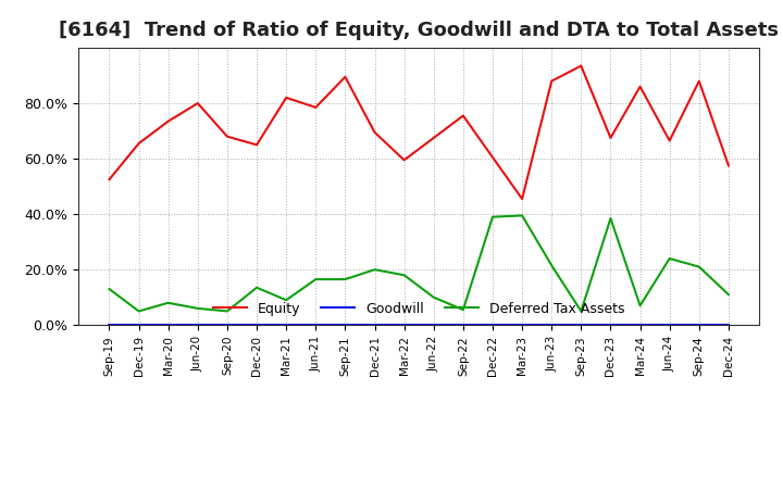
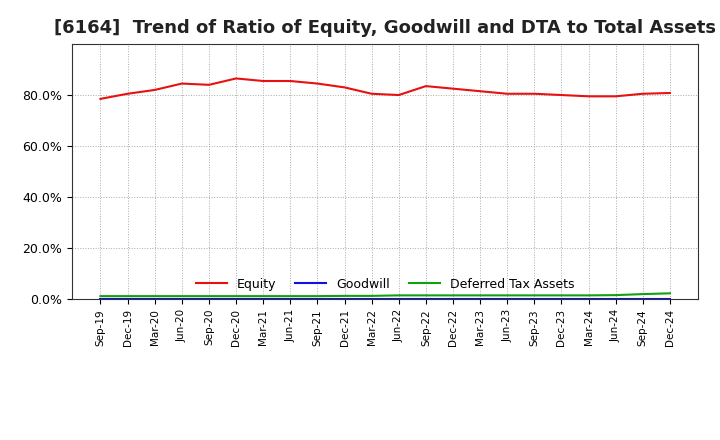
Equity/Sep-19: 52.5% -> 78.5%
Deferred Tax Assets/Sep-19: 13.0% -> 1.2%
Equity/Dec-19: 65.5% -> 80.5%
Deferred Tax Assets/Dec-19: 5.0% -> 1.2%
Equity/Mar-20: 73.5% -> 82.0%
Deferred Tax Assets/Mar-20: 8.0% -> 1.2%
Equity/Jun-20: 80.0% -> 84.5%
Deferred Tax Assets/Jun-20: 6.0% -> 1.2%
Equity/Sep-20: 68.0% -> 84.0%
Deferred Tax Assets/Sep-20: 5.0% -> 1.2%
Equity/Dec-20: 65.0% -> 86.5%
Deferred Tax Assets/Dec-20: 13.5% -> 1.2%
Equity/Mar-21: 82.0% -> 85.5%
Deferred Tax Assets/Mar-21: 9.0% -> 1.2%
Equity/Jun-21: 78.5% -> 85.5%
Deferred Tax Assets/Jun-21: 16.5% -> 1.2%
Equity/Sep-21: 89.5% -> 84.5%
Deferred Tax Assets/Sep-21: 16.5% -> 1.2%
Equity/Dec-21: 69.5% -> 83.0%
Deferred Tax Assets/Dec-21: 20.0% -> 1.3%
Equity/Mar-22: 59.5% -> 80.5%
Deferred Tax Assets/Mar-22: 18.0% -> 1.3%
Equity/Jun-22: 67.5% -> 80.0%
Deferred Tax Assets/Jun-22: 10.0% -> 1.5%
Equity/Sep-22: 75.5% -> 83.5%
Deferred Tax Assets/Sep-22: 5.5% -> 1.5%
Equity/Dec-22: 60.5% -> 82.5%
Deferred Tax Assets/Dec-22: 39.0% -> 1.5%
Equity/Mar-23: 45.5% -> 81.5%
Deferred Tax Assets/Mar-23: 39.5% -> 1.5%
Equity/Jun-23: 88.0% -> 80.5%
Deferred Tax Assets/Jun-23: 21.5% -> 1.5%
Equity/Sep-23: 93.5% -> 80.5%
Deferred Tax Assets/Sep-23: 5.0% -> 1.5%
Equity/Dec-23: 67.5% -> 80.0%
Deferred Tax Assets/Dec-23: 38.5% -> 1.5%
Equity/Mar-24: 86.0% -> 79.5%
Deferred Tax Assets/Mar-24: 7.0% -> 1.5%
Equity/Jun-24: 66.5% -> 79.5%
Deferred Tax Assets/Jun-24: 24.0% -> 1.6%
Equity/Sep-24: 88.0% -> 80.5%
Deferred Tax Assets/Sep-24: 21.0% -> 2.0%
Equity/Dec-24: 57.5% -> 80.8%
Deferred Tax Assets/Dec-24: 11.0% -> 2.3%
